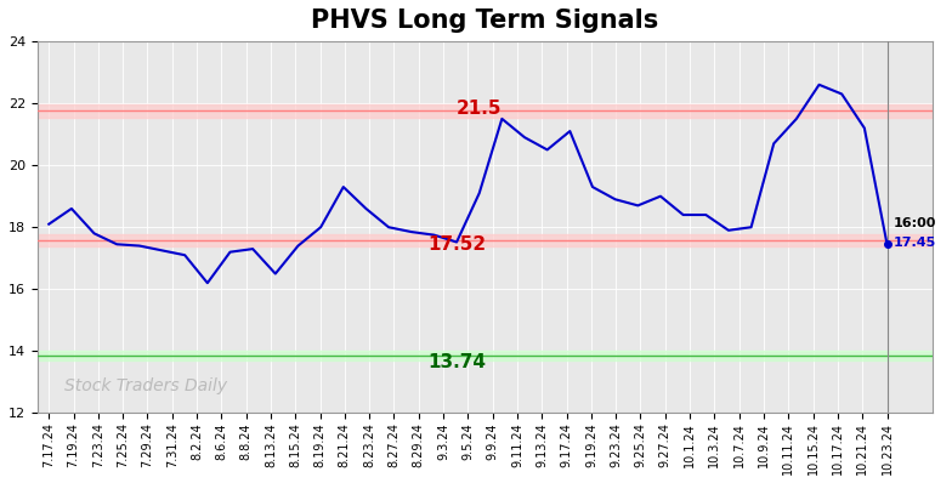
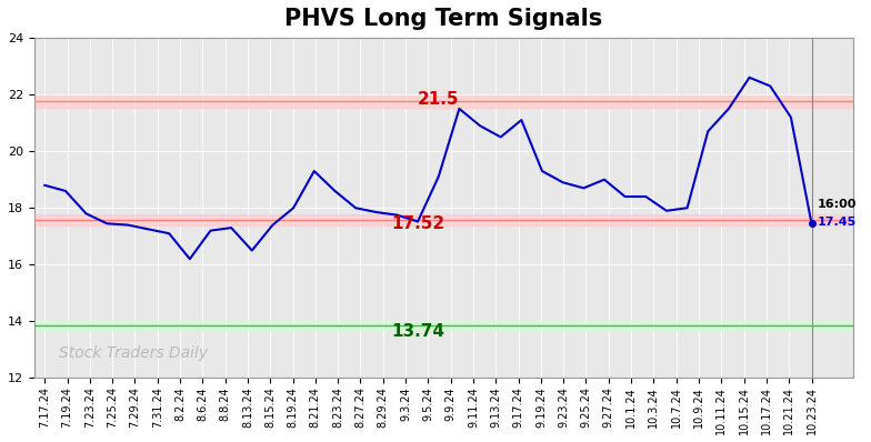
7.17.24: 18.10 -> 18.80
